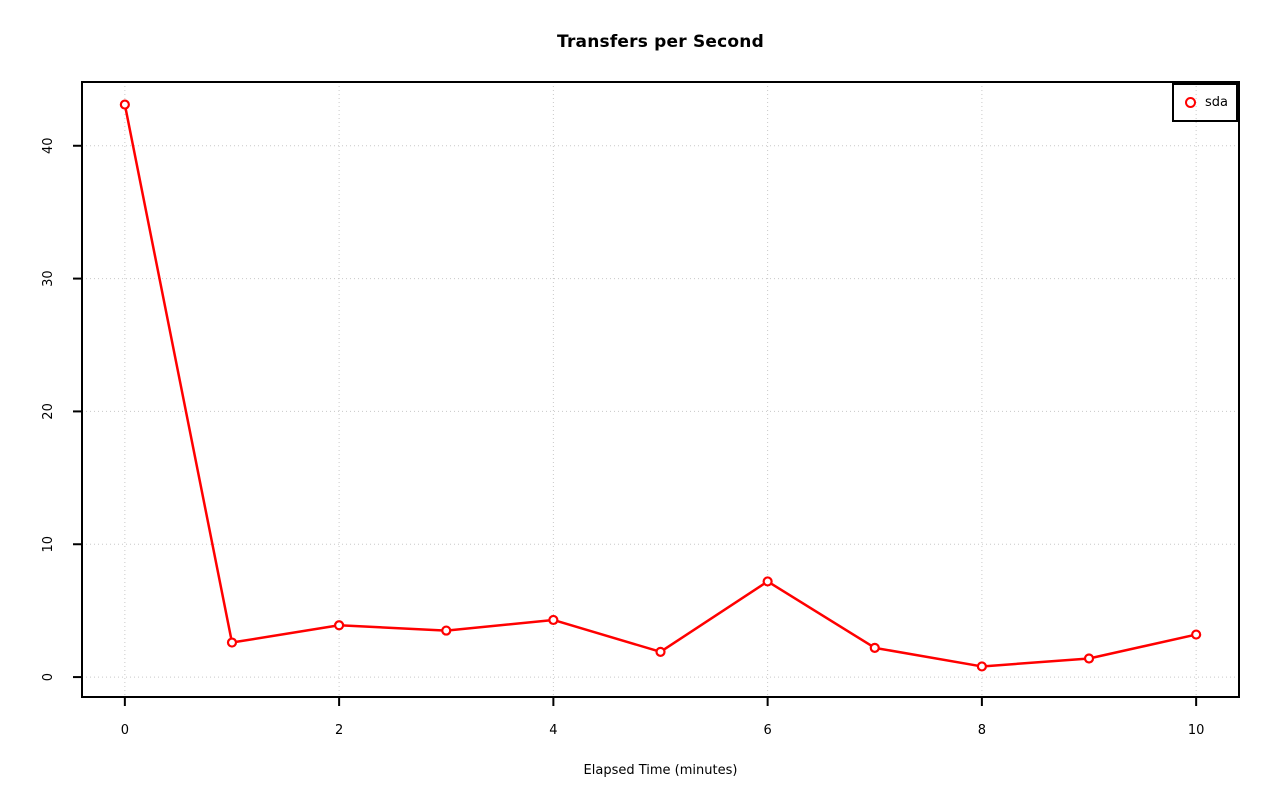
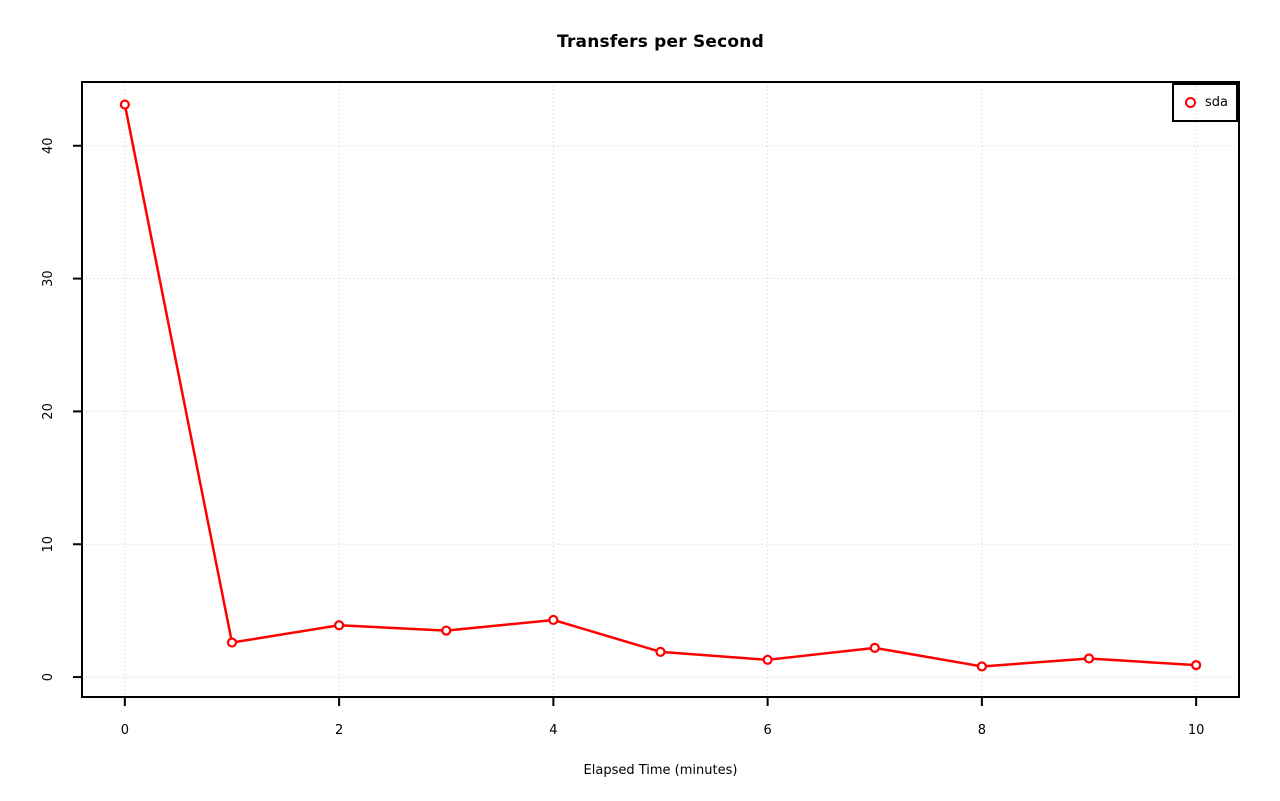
6: 7.2 -> 1.3
10: 3.2 -> 0.9
